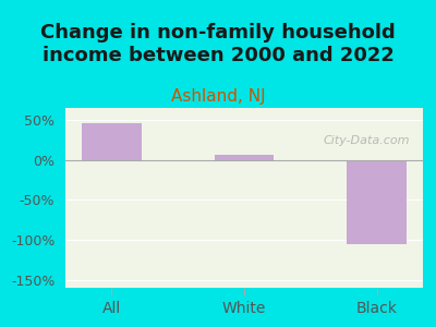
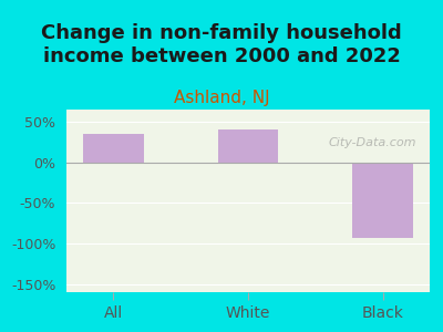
All: 46% -> 35%
White: 6% -> 40%
Black: -106% -> -93%
